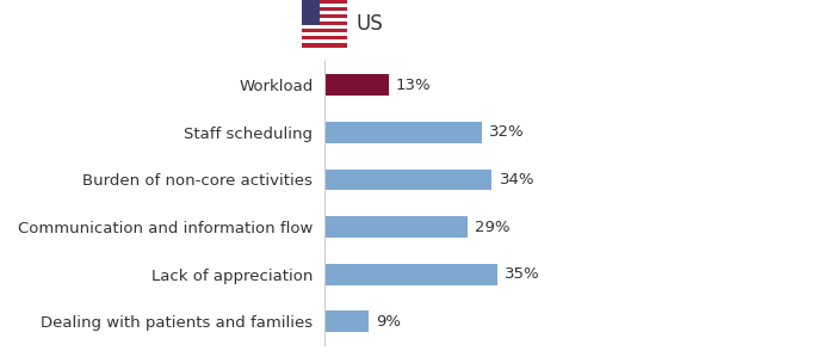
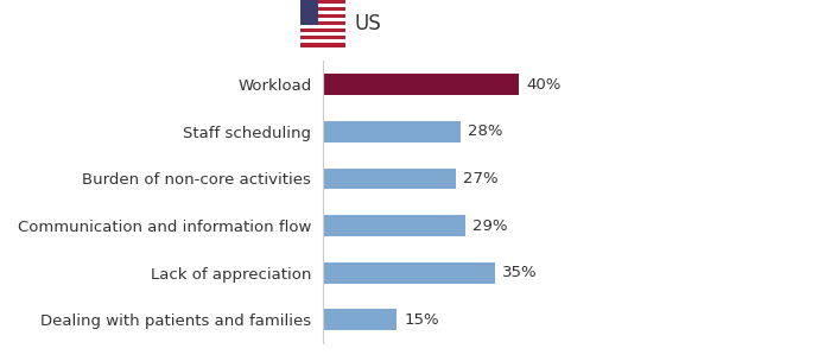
Workload: 13% -> 40%
Staff scheduling: 32% -> 28%
Burden of non-core activities: 34% -> 27%
Dealing with patients and families: 9% -> 15%
